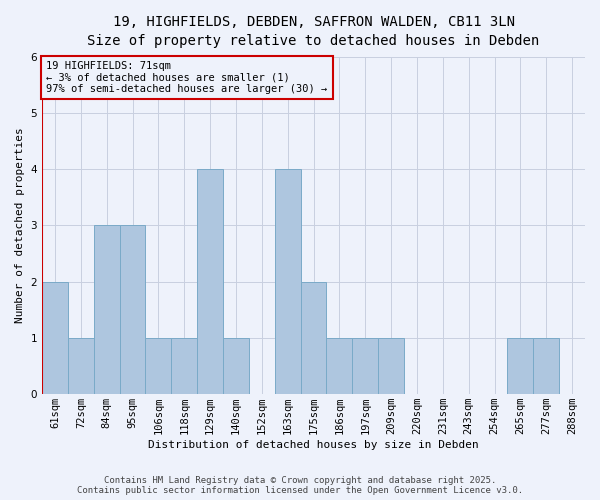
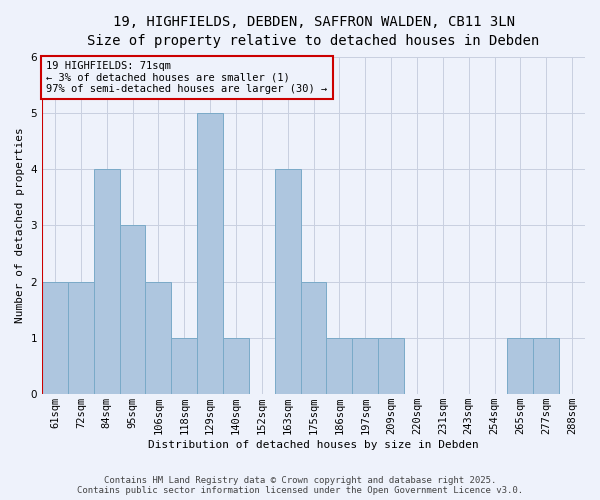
72sqm: 1 -> 2
84sqm: 3 -> 4
106sqm: 1 -> 2
129sqm: 4 -> 5
